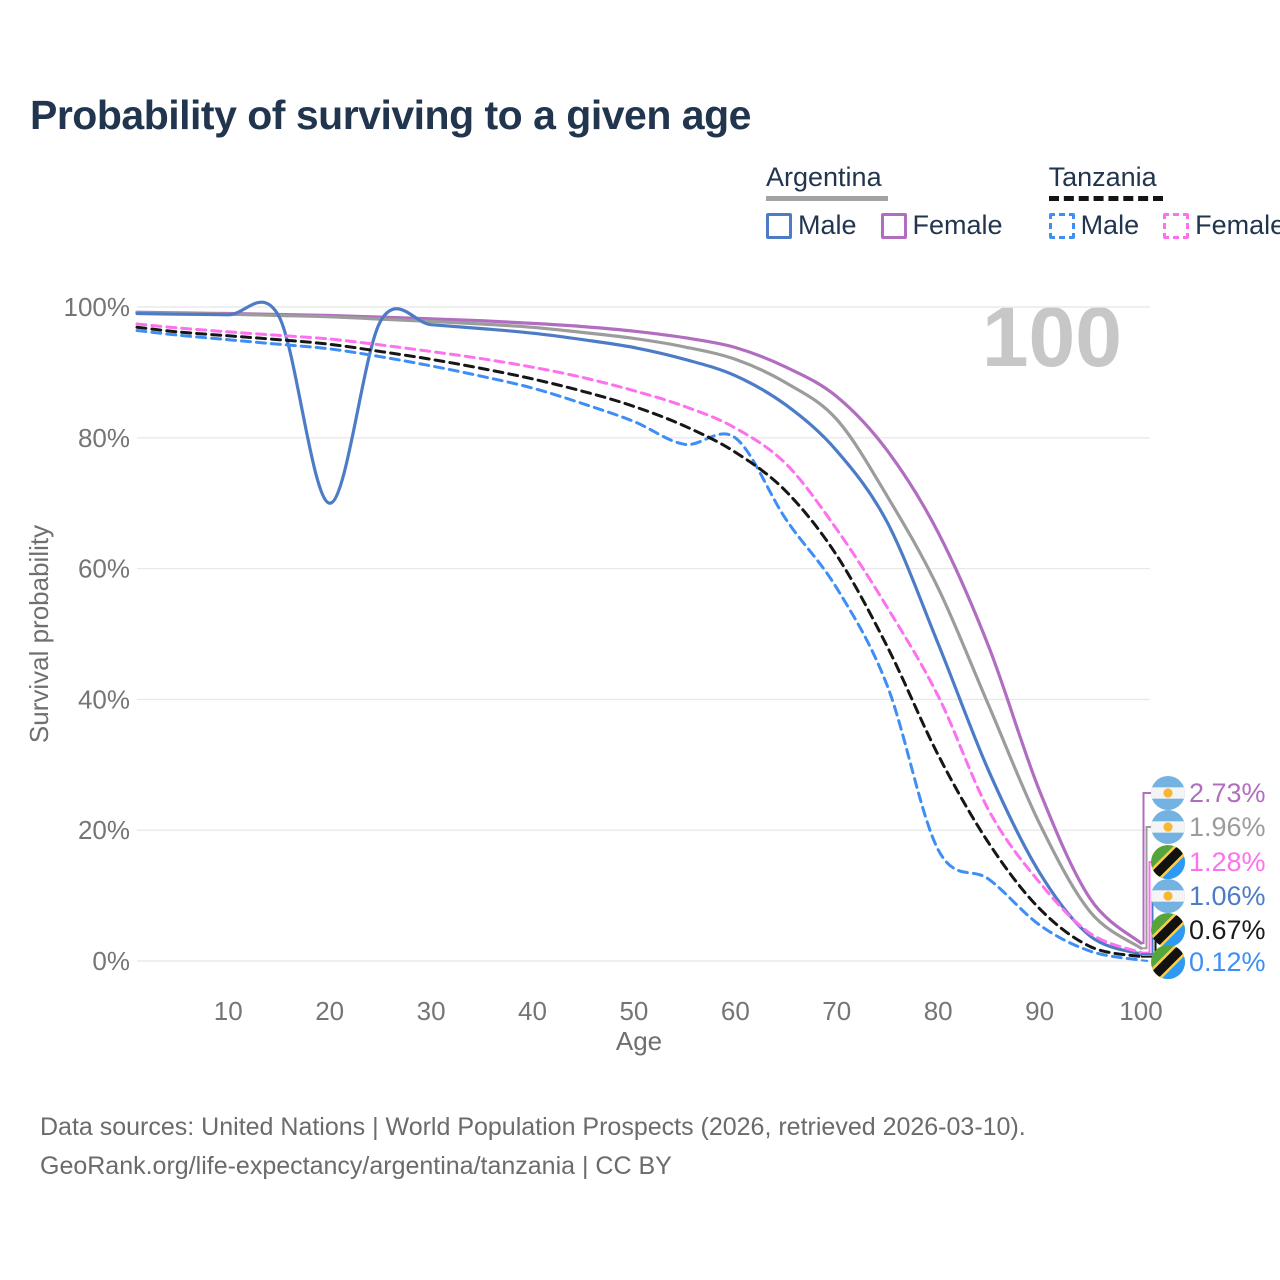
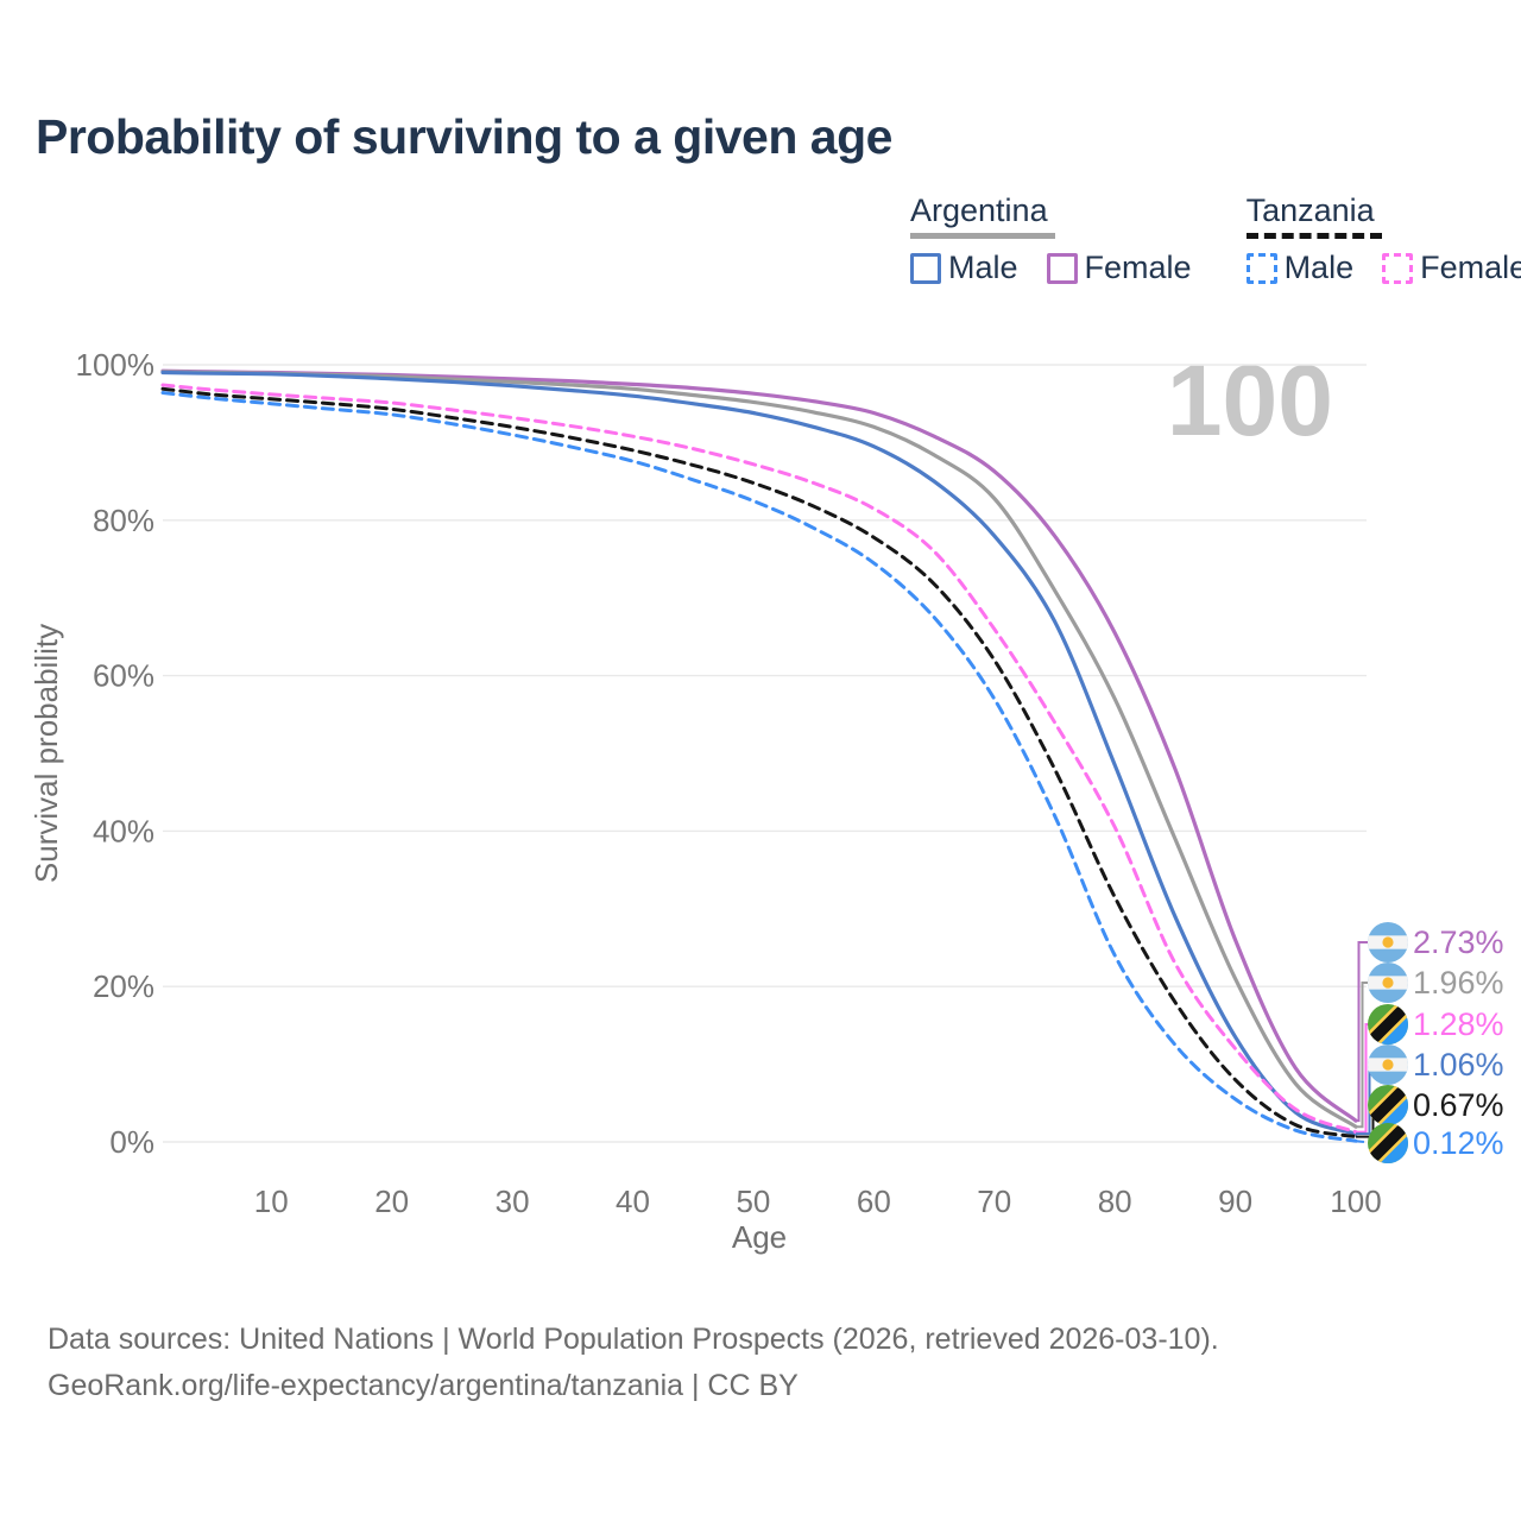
Argentina Male/20: 70% -> 98%
Tanzania Male/60: 80% -> 74%
Tanzania Male/80: 17% -> 24%
